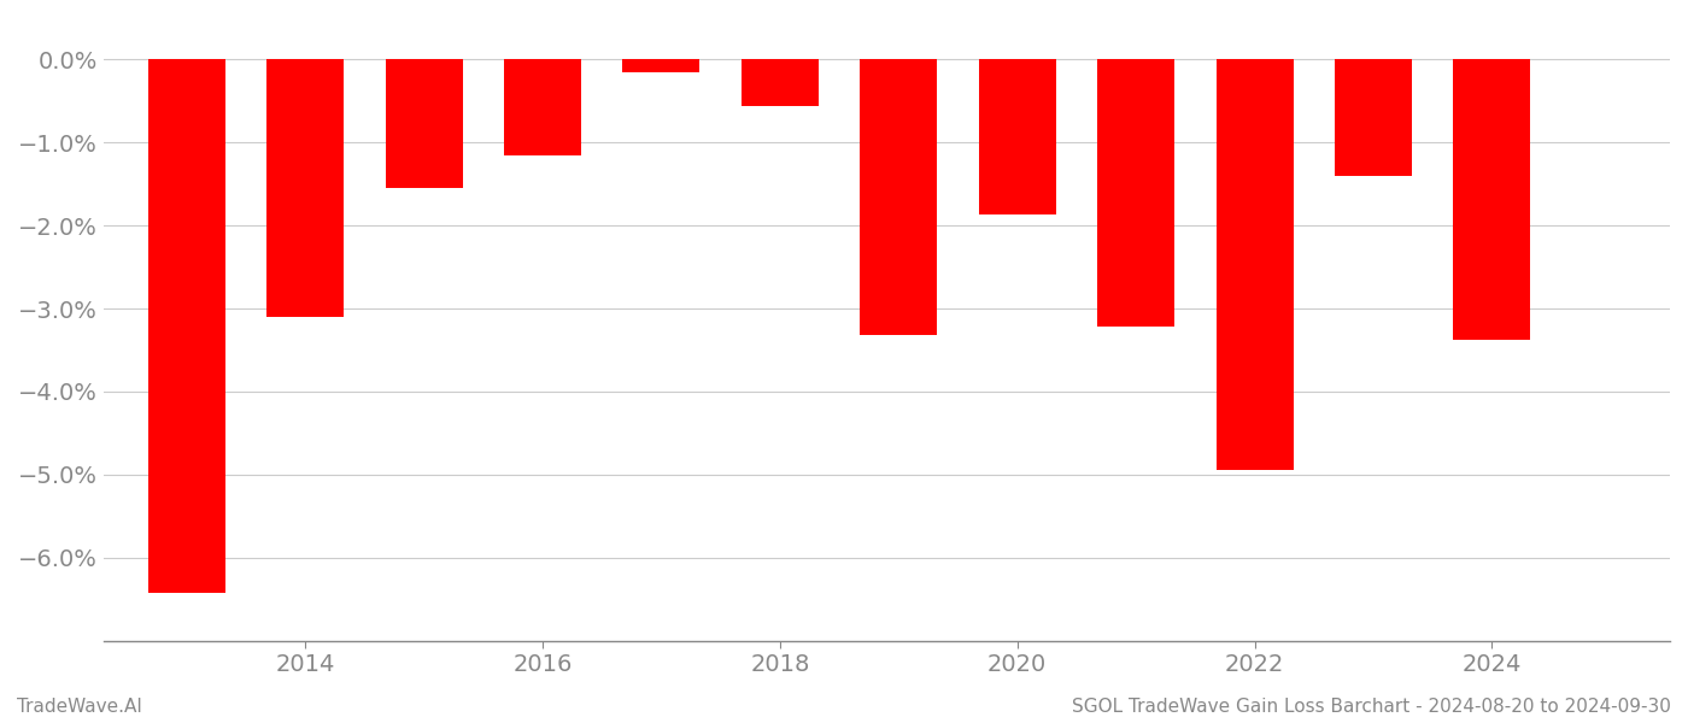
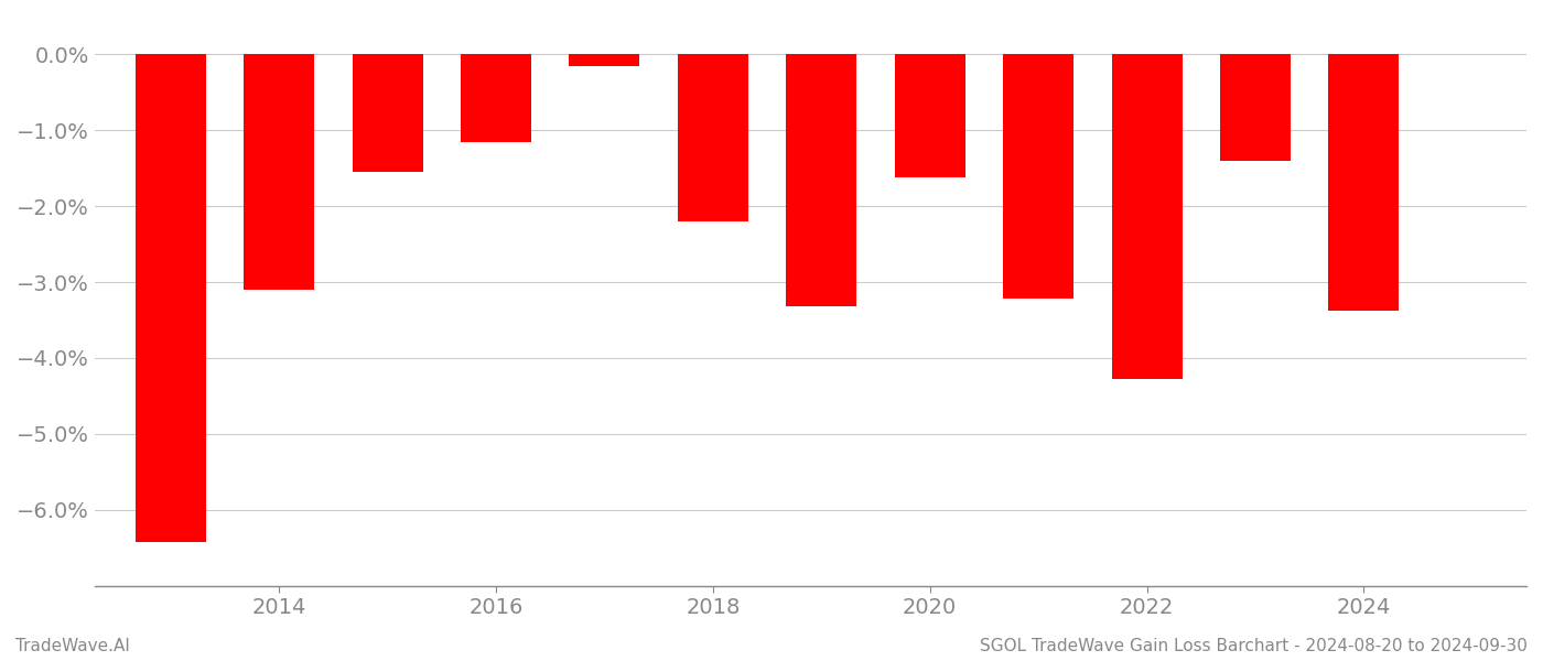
2018: -0.56% -> -2.20%
2020: -1.86% -> -1.62%
2022: -4.94% -> -4.28%
